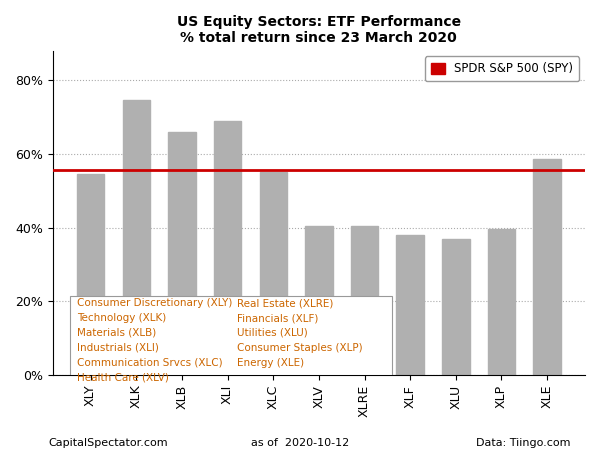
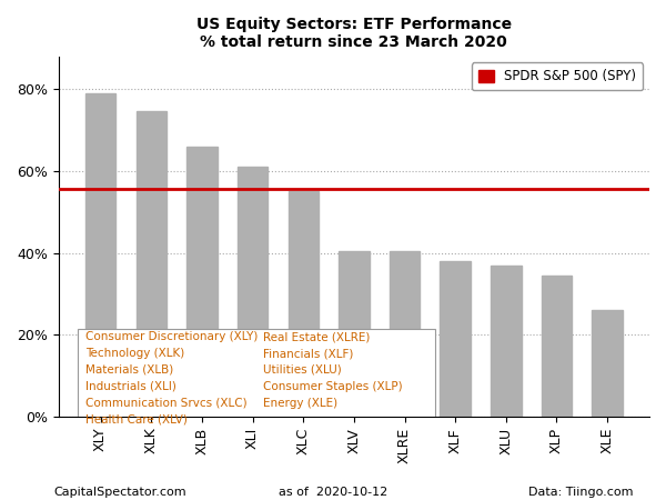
XLY: 54.5% -> 79.0%
XLI: 69.0% -> 61.0%
XLP: 39.5% -> 34.5%
XLE: 58.5% -> 26.0%
